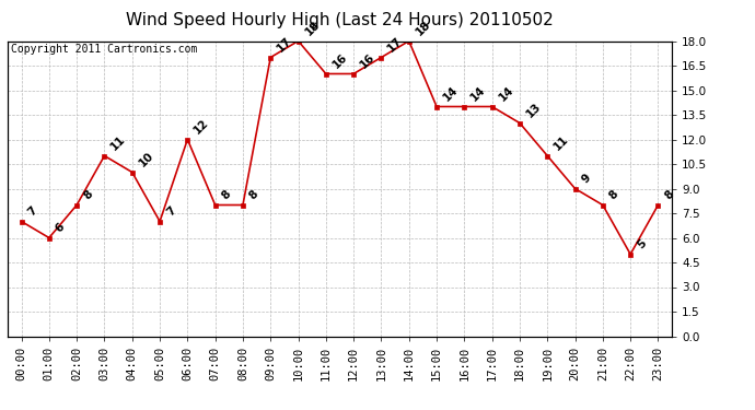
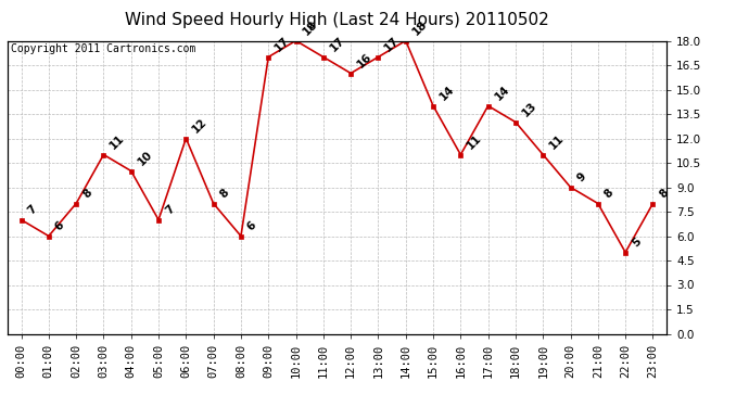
08:00: 8 -> 6
11:00: 16 -> 17
16:00: 14 -> 11
